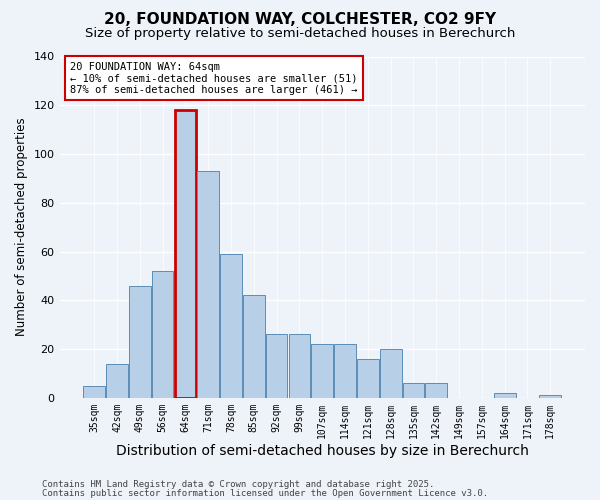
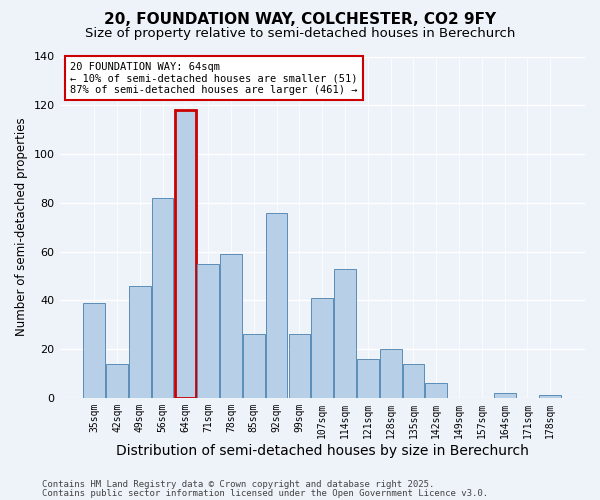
35sqm: 5 -> 39
56sqm: 52 -> 82
71sqm: 93 -> 55
85sqm: 42 -> 26
92sqm: 26 -> 76
107sqm: 22 -> 41
114sqm: 22 -> 53
135sqm: 6 -> 14
